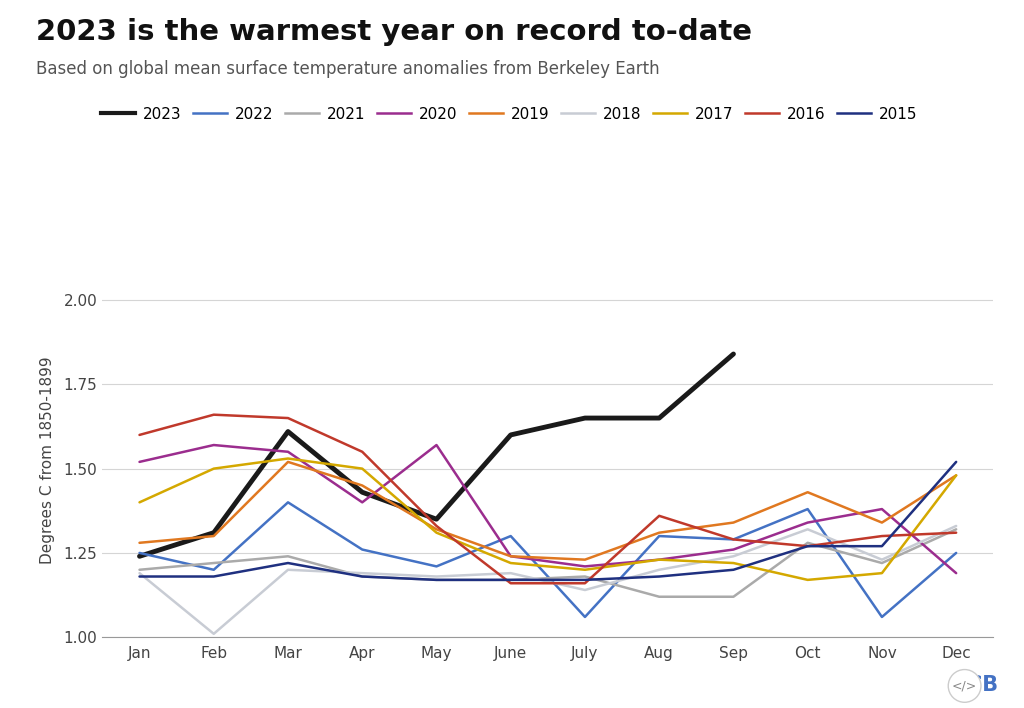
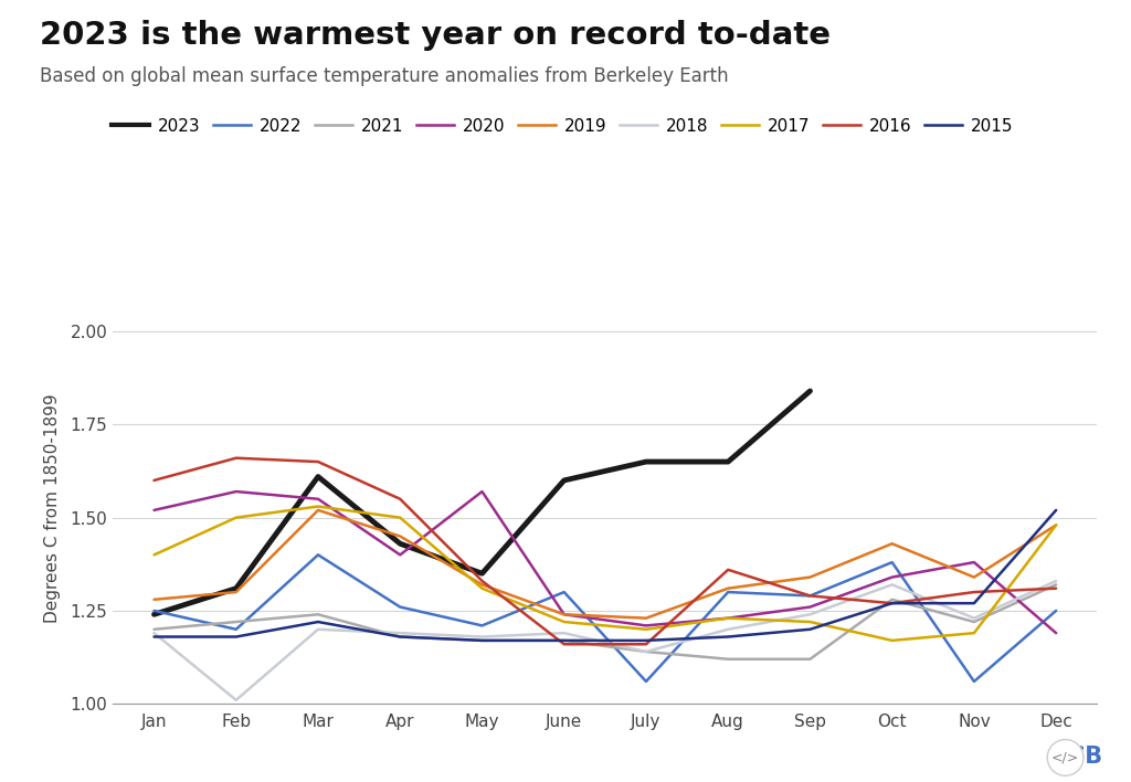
2021/July: 1.18 -> 1.14
